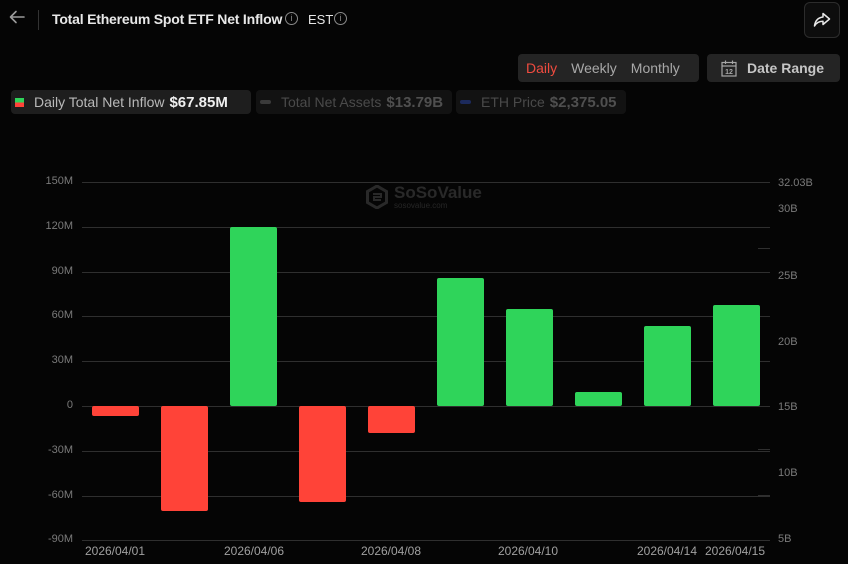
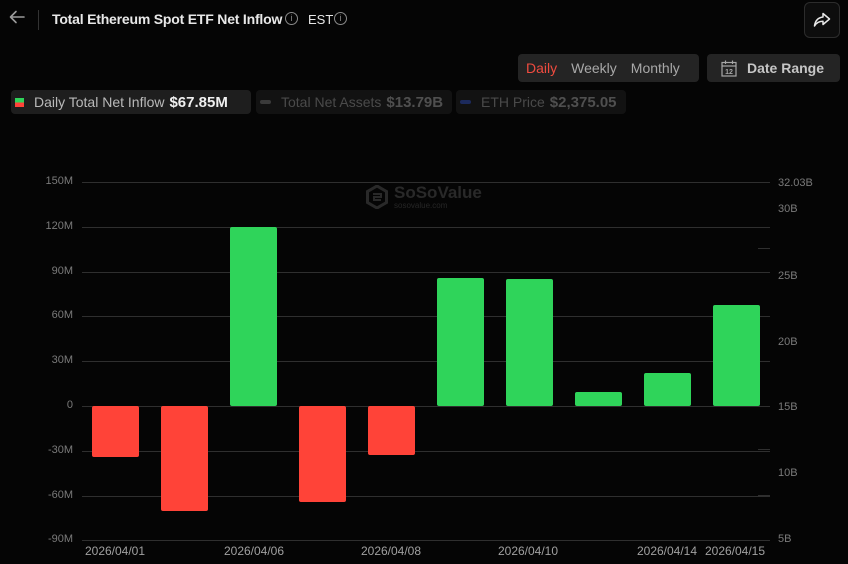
2026/04/01: -6M -> -34M
2026/04/08: -18M -> -33M
2026/04/10: 65M -> 85M
2026/04/14: 54M -> 22M
